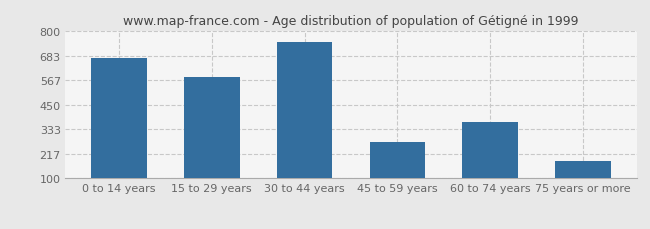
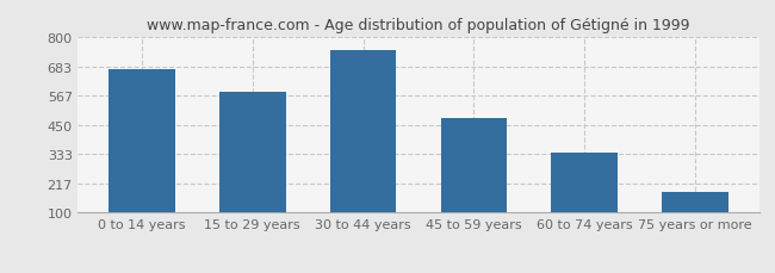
45 to 59 years: 275 -> 477
60 to 74 years: 370 -> 341
